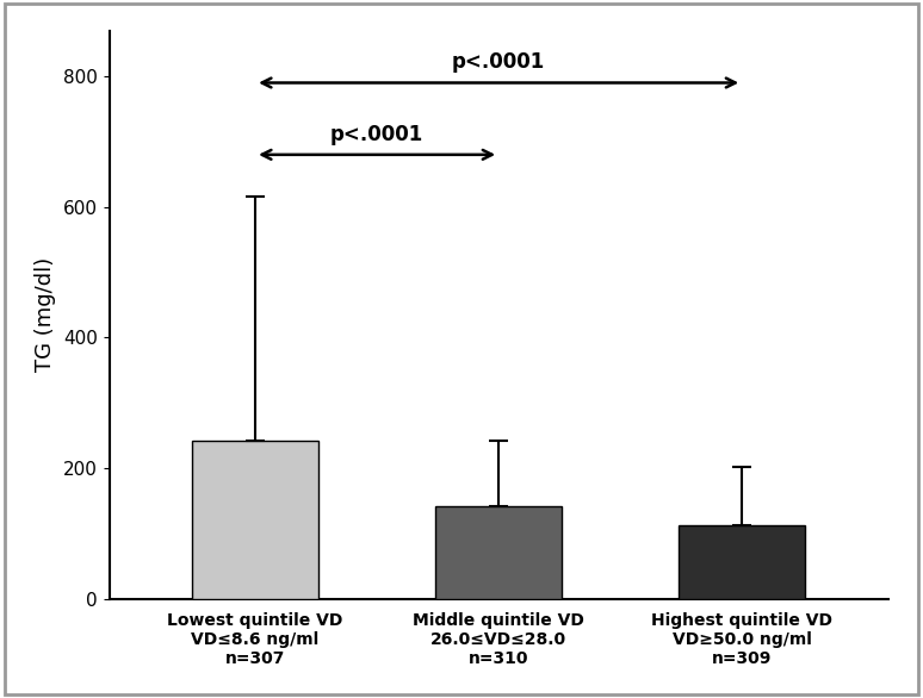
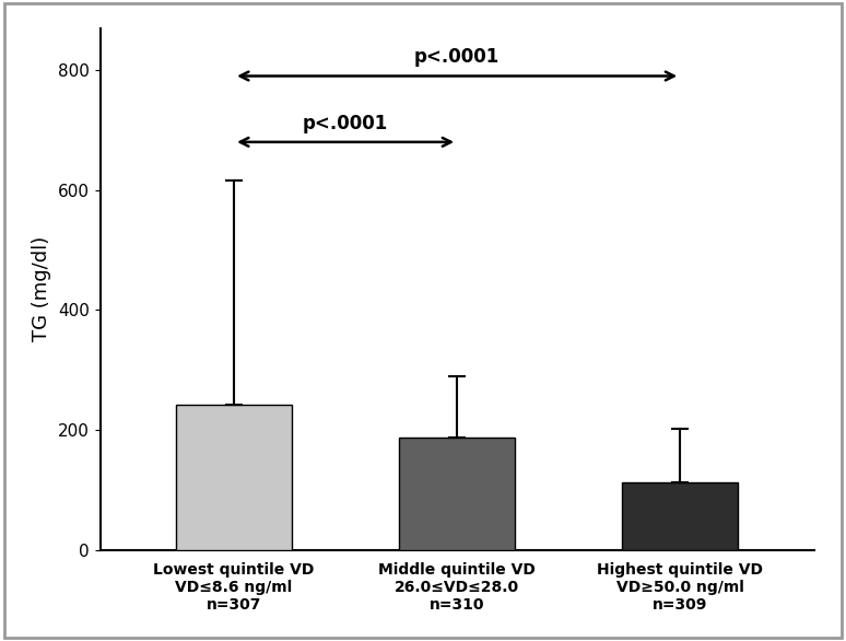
Middle quintile VD 26.0≤VD≤28.0 n=310: 142 -> 188
